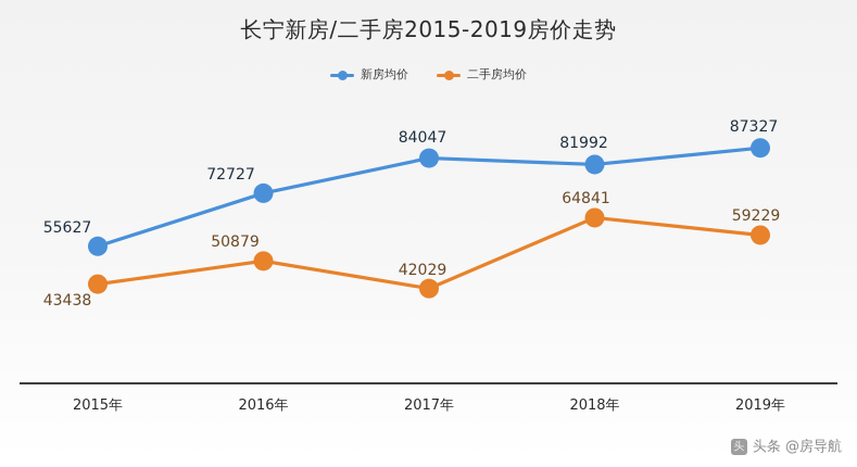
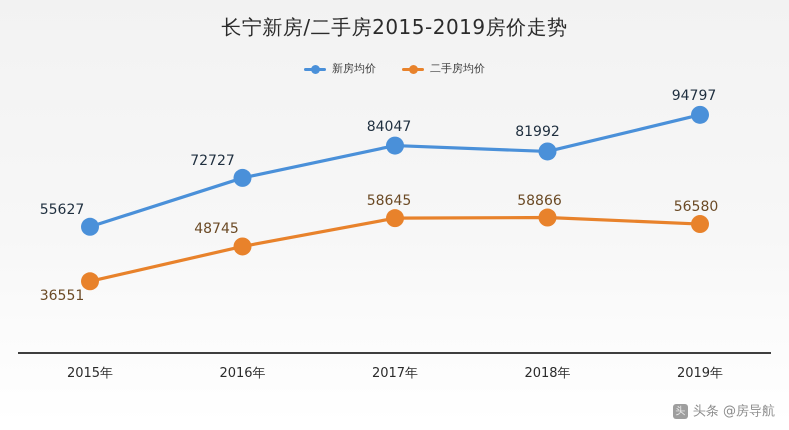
二手房均价/2015年: 43438 -> 36551
二手房均价/2016年: 50879 -> 48745
二手房均价/2017年: 42029 -> 58645
二手房均价/2018年: 64841 -> 58866
新房均价/2019年: 87327 -> 94797
二手房均价/2019年: 59229 -> 56580
